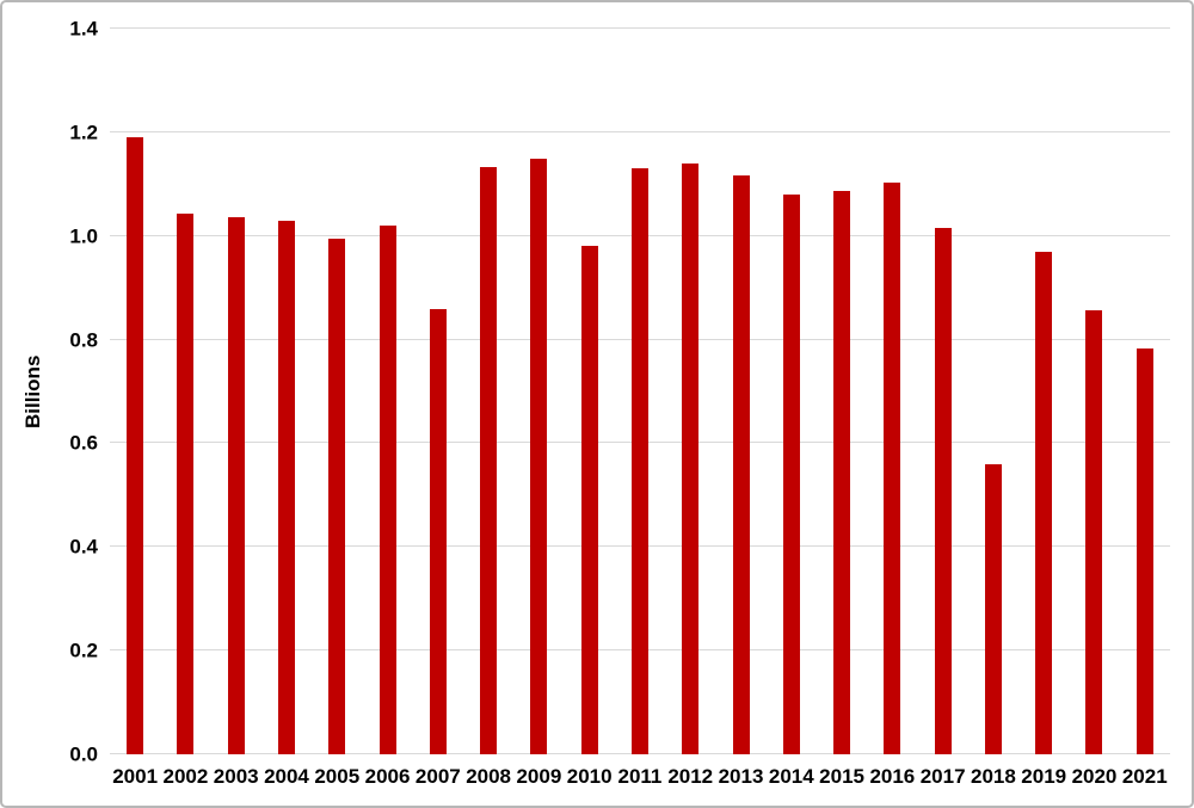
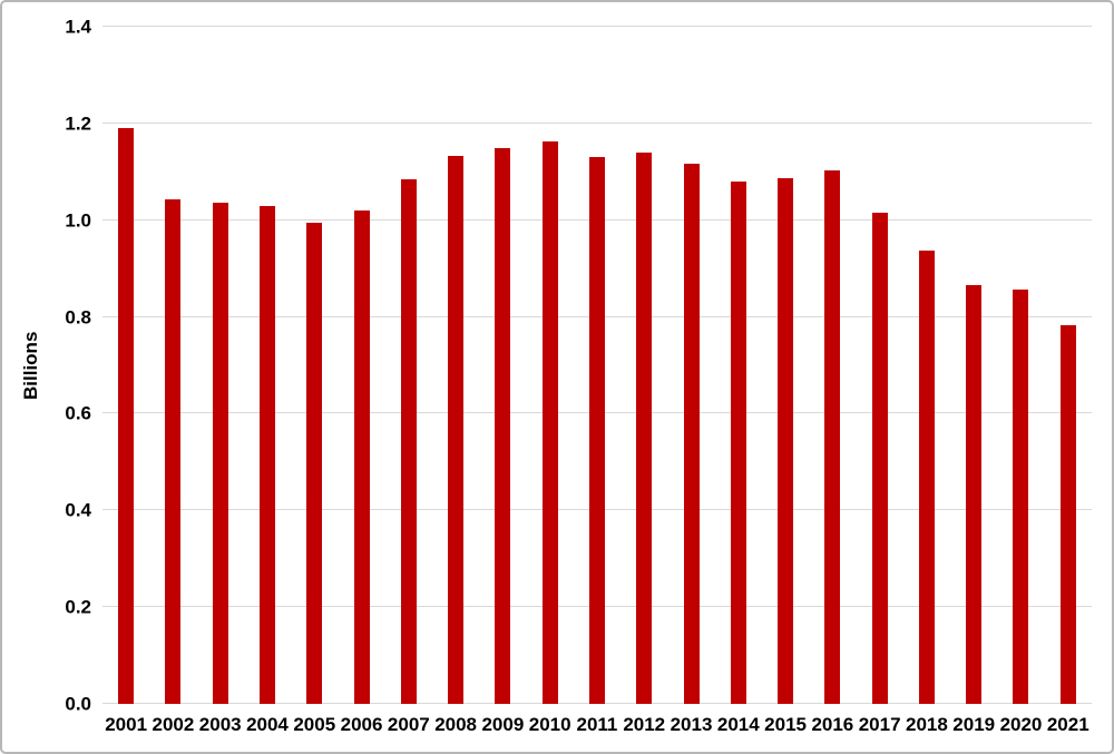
2007: 0.86 -> 1.08
2010: 0.98 -> 1.16
2018: 0.56 -> 0.94
2019: 0.97 -> 0.86
